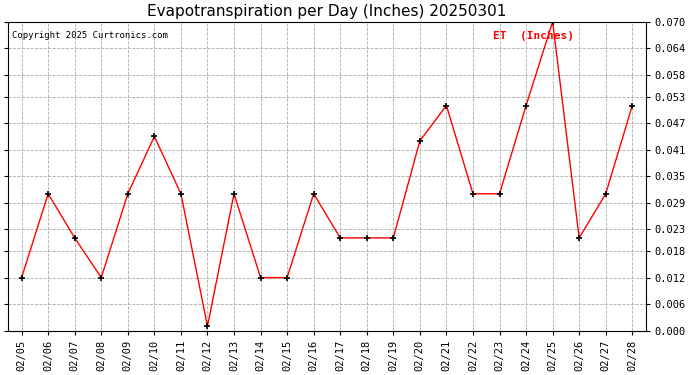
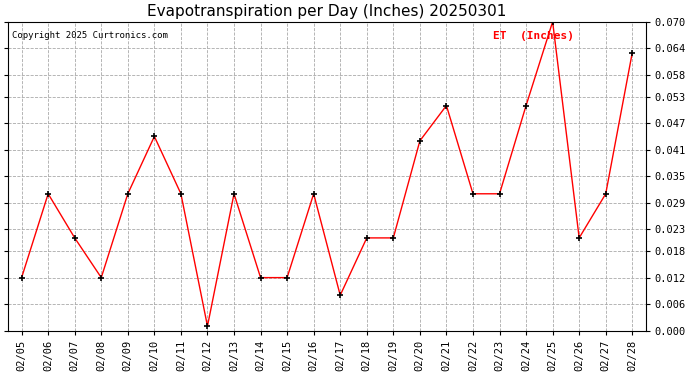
02/17: 0.021 -> 0.008
02/28: 0.051 -> 0.063
